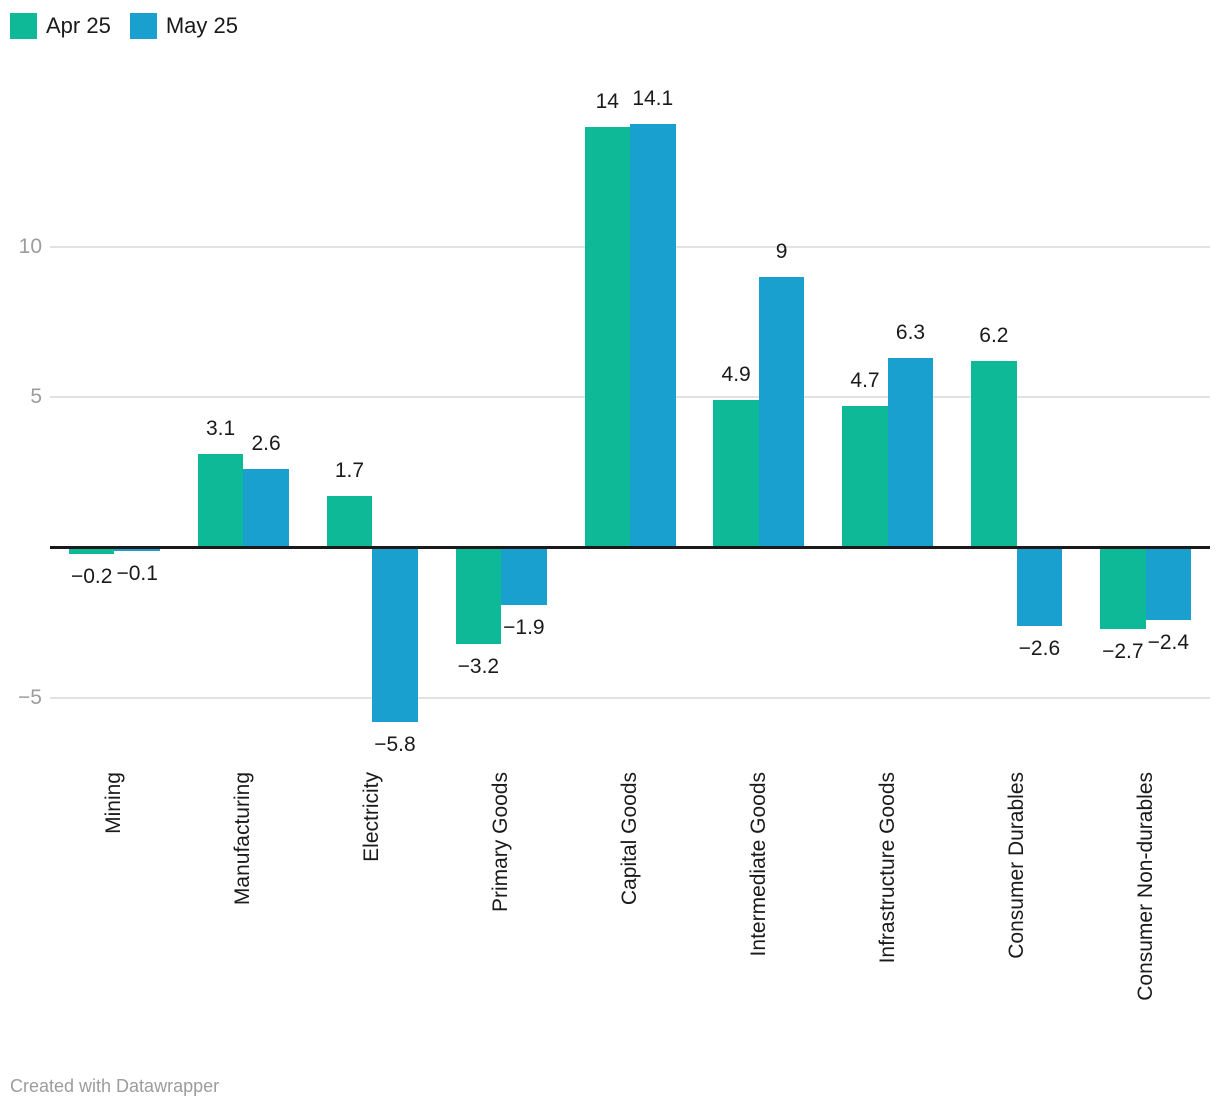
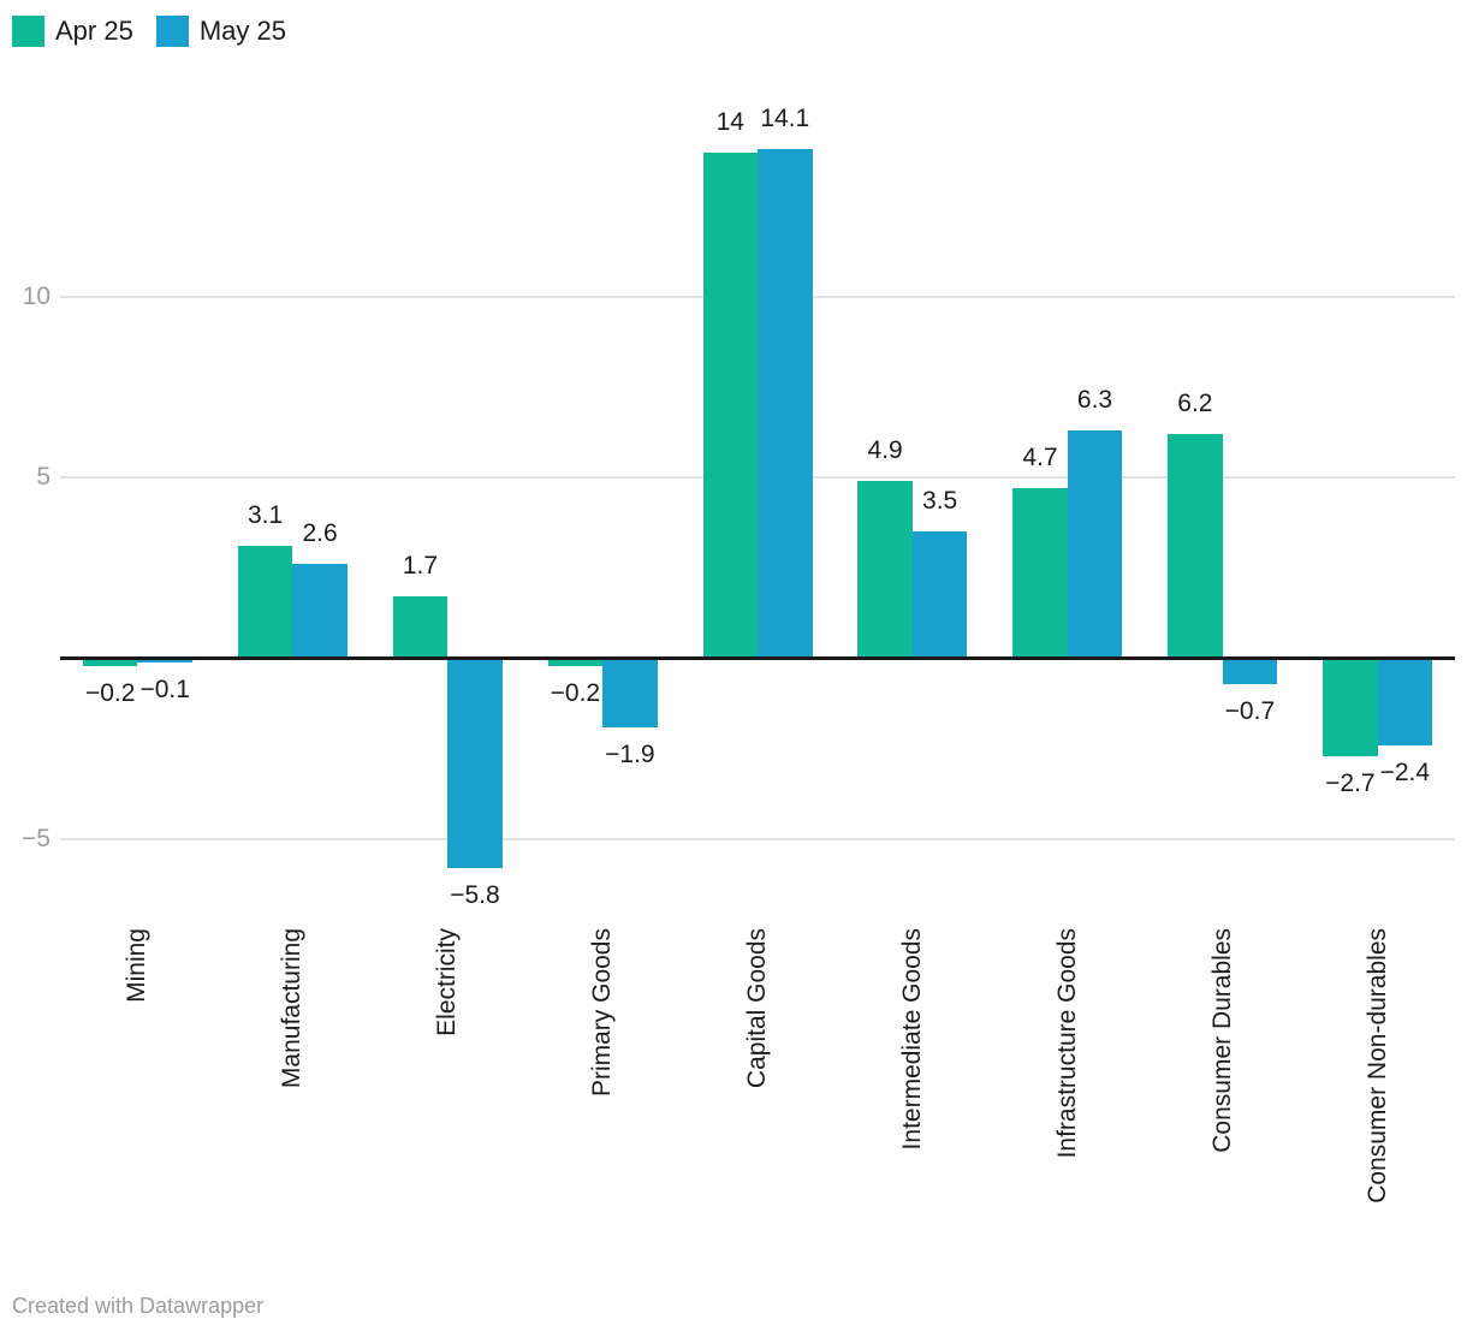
Apr 25/Primary Goods: −3.2 -> −0.2
May 25/Intermediate Goods: 9 -> 3.5
May 25/Consumer Durables: −2.6 -> −0.7
